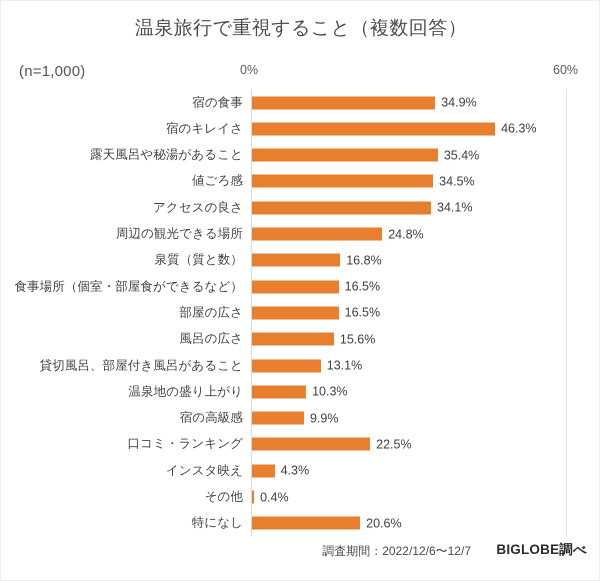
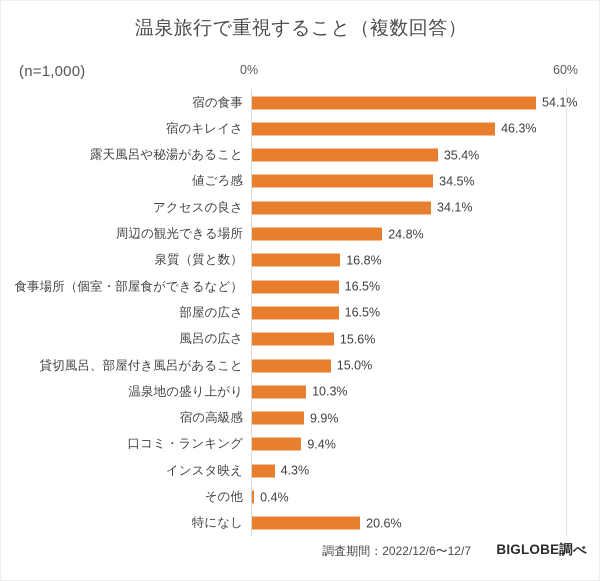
宿の食事: 34.9% -> 54.1%
貸切風呂、部屋付き風呂があること: 13.1% -> 15.0%
口コミ・ランキング: 22.5% -> 9.4%
